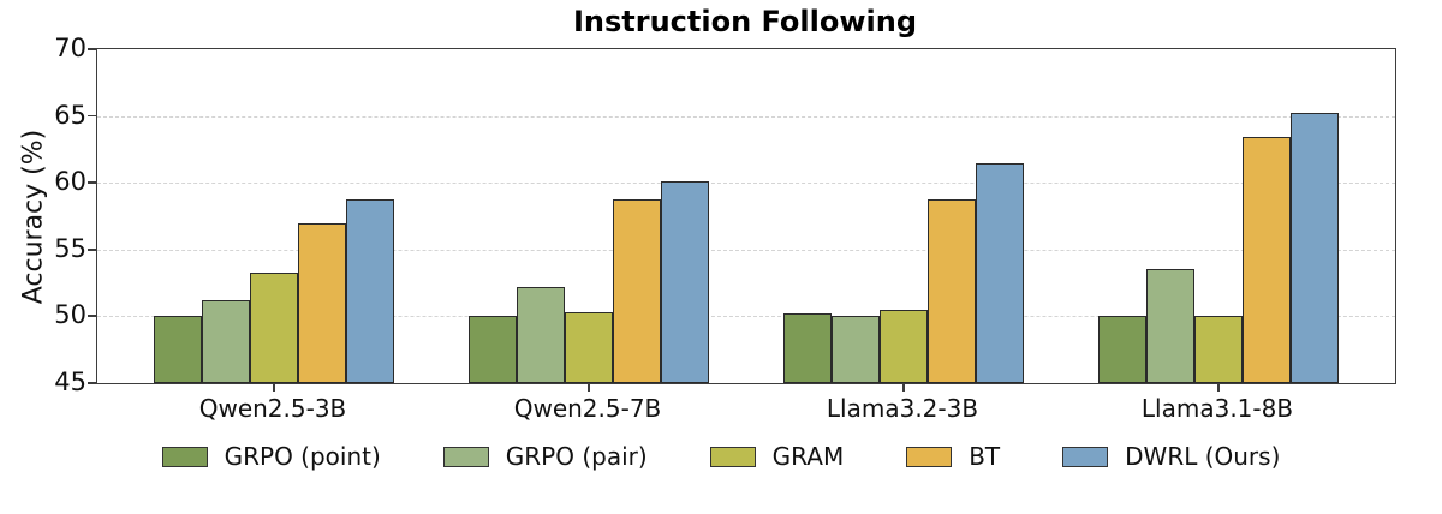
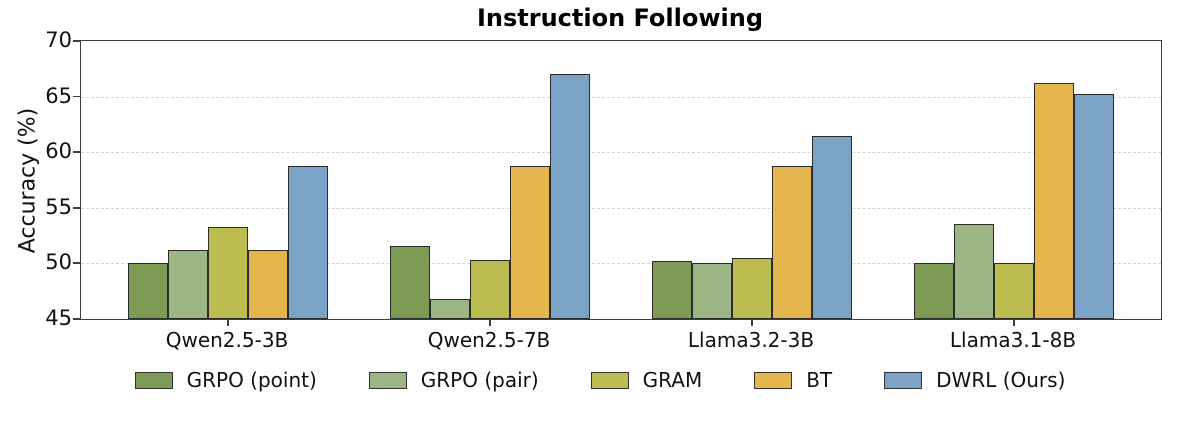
BT/Qwen2.5-3B: 57.0 -> 51.2
GRPO (point)/Qwen2.5-7B: 50.0 -> 51.6
GRPO (pair)/Qwen2.5-7B: 52.2 -> 46.8
DWRL (Ours)/Qwen2.5-7B: 60.1 -> 67.0
BT/Llama3.1-8B: 63.4 -> 66.2
